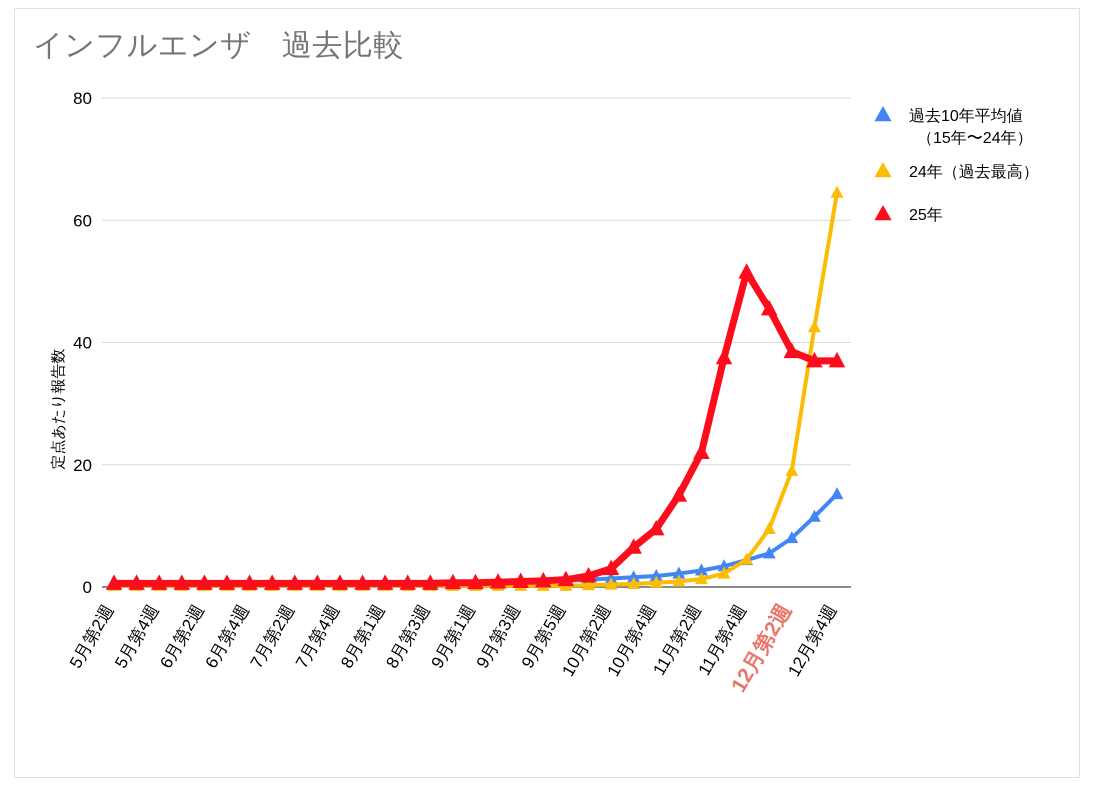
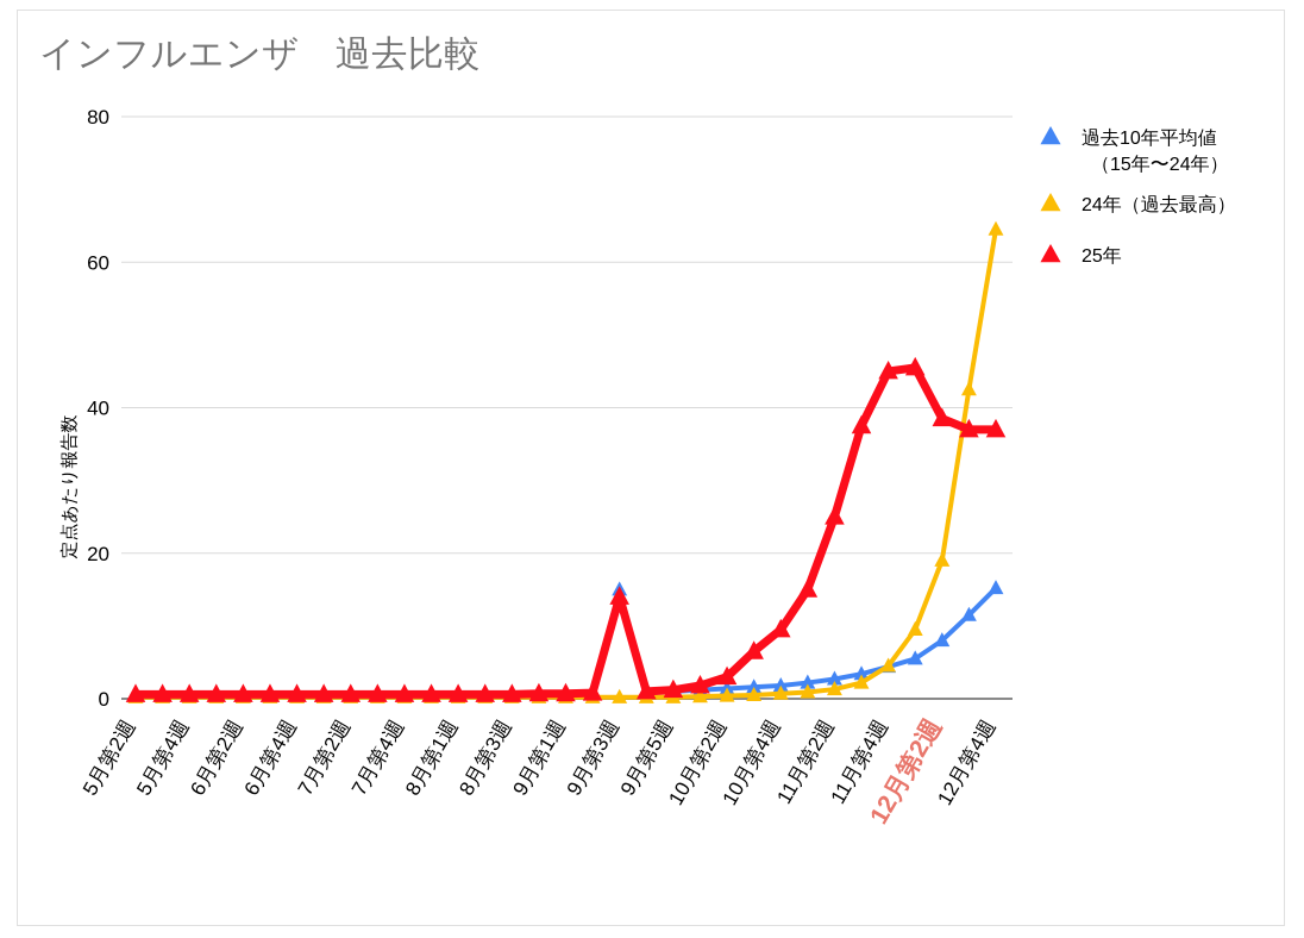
過去10年平均値（15年〜24年）/9月第3週: 1 -> 15
25年/9月第3週: 1 -> 14
25年/11月第2週: 22 -> 25
25年/11月第4週: 52 -> 45
